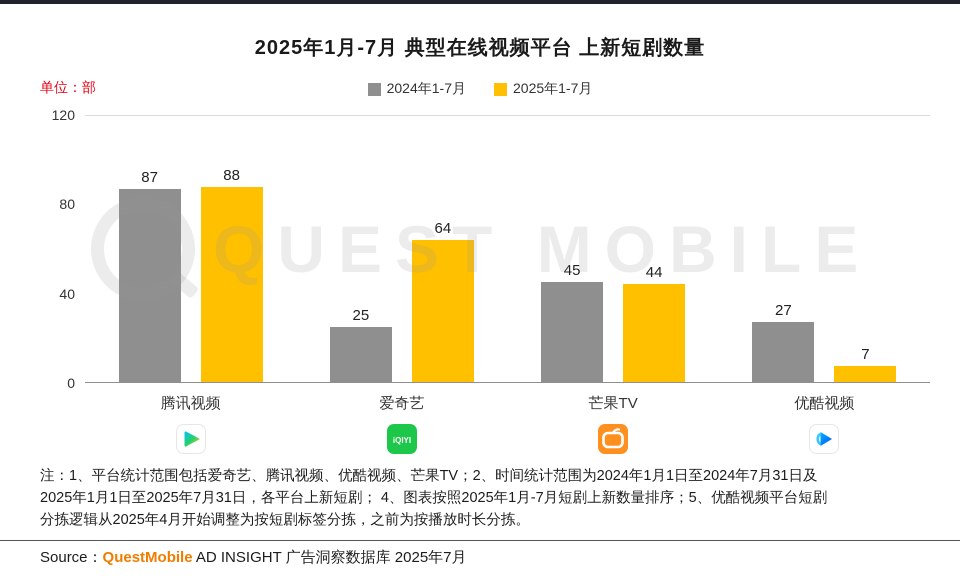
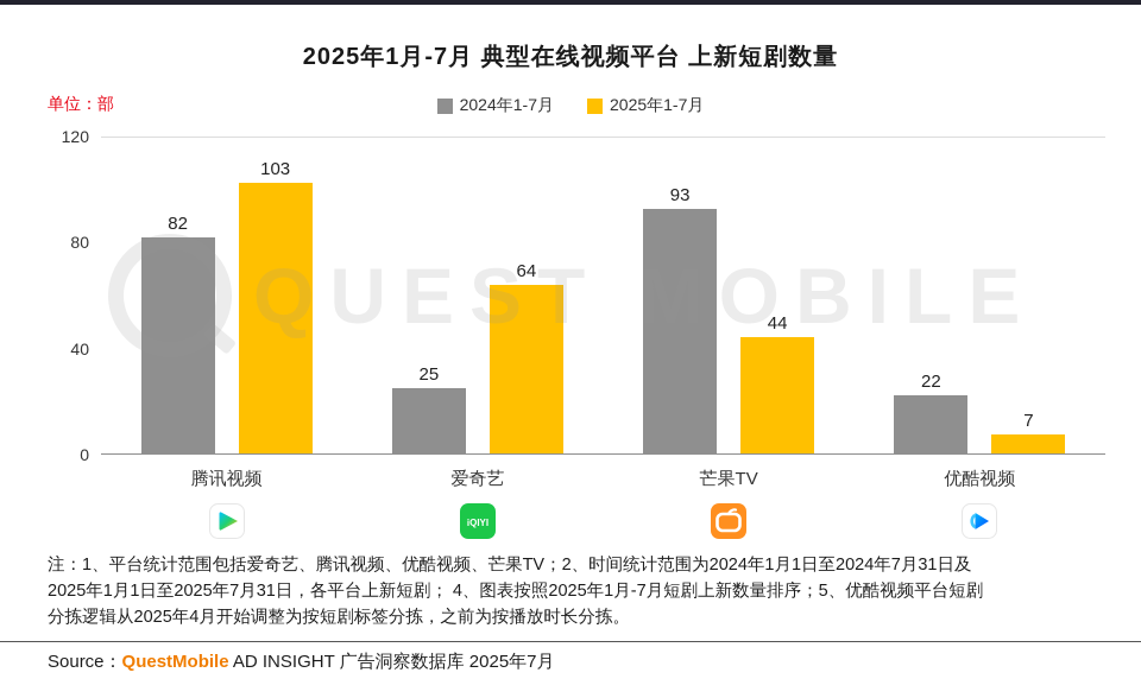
2024年1-7月/腾讯视频: 87 -> 82
2025年1-7月/腾讯视频: 88 -> 103
2024年1-7月/芒果TV: 45 -> 93
2024年1-7月/优酷视频: 27 -> 22
